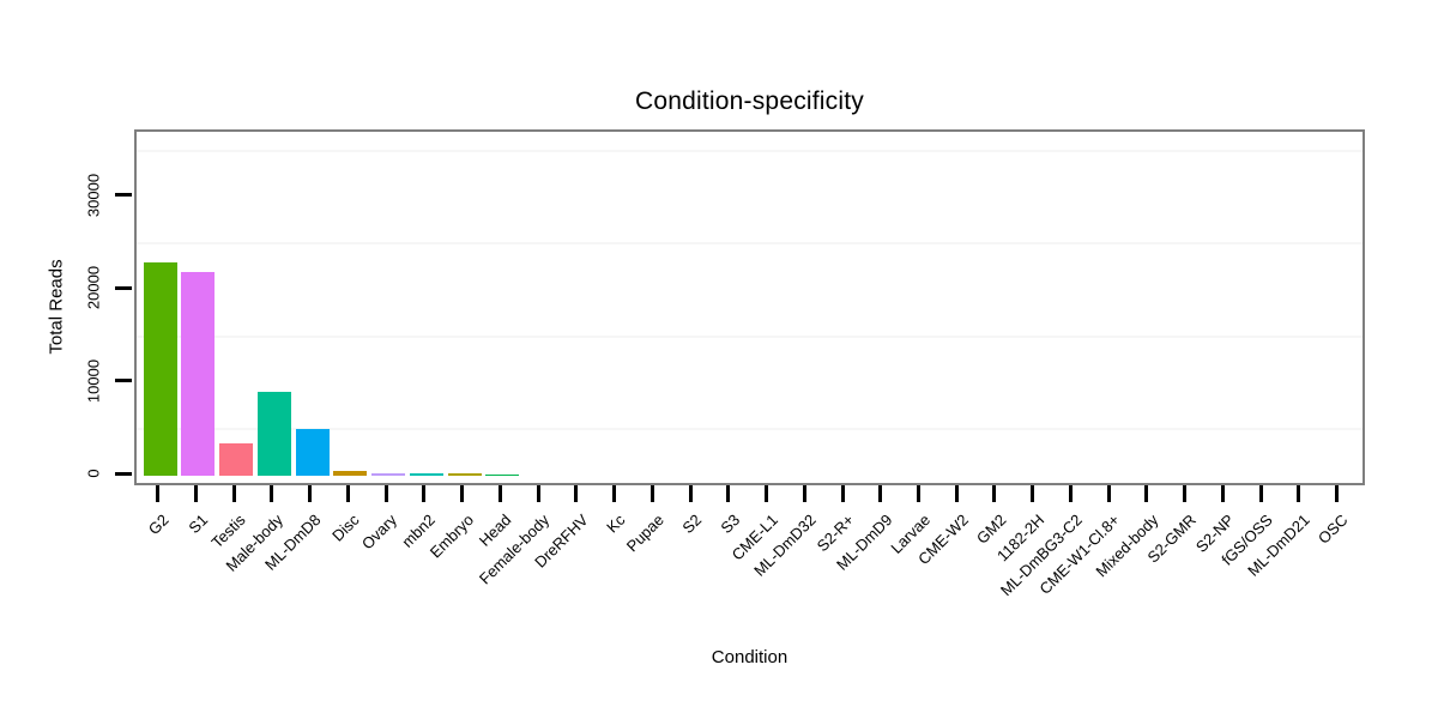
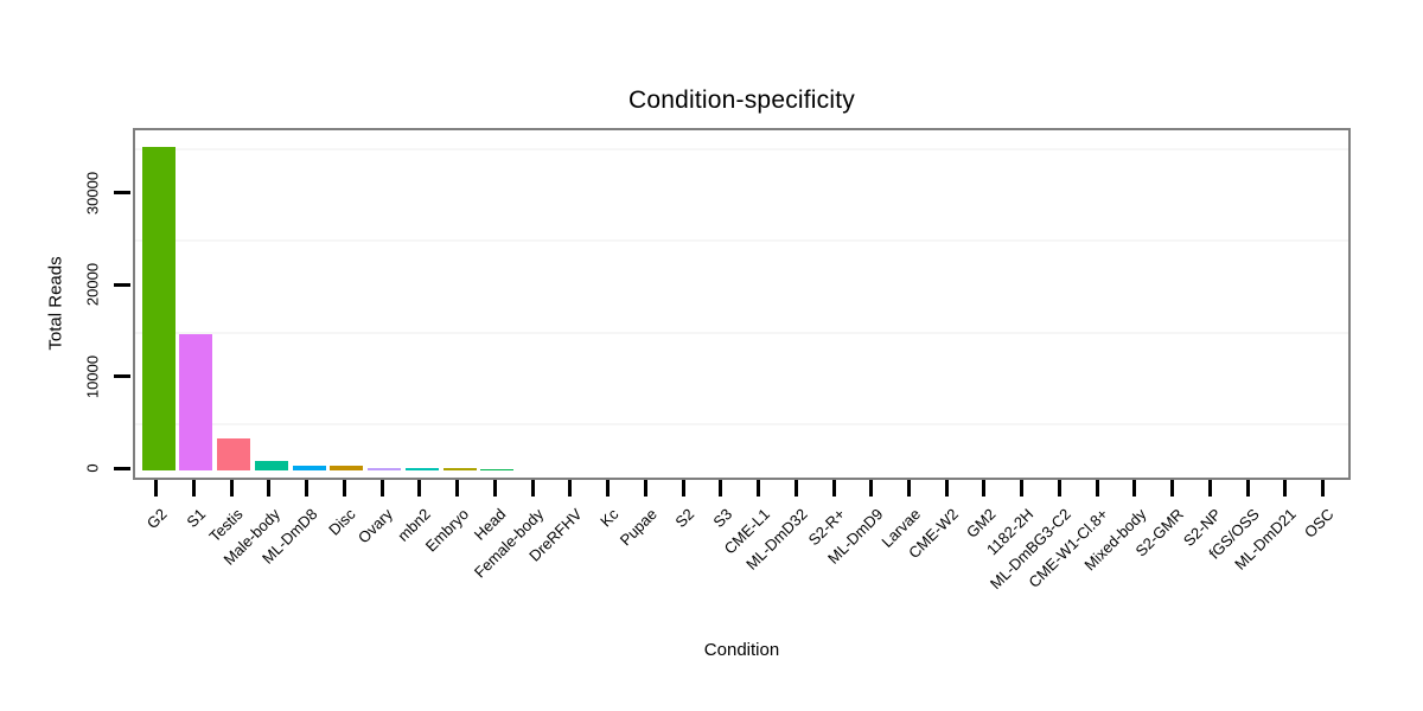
G2: 23000 -> 35000
S1: 22000 -> 15000
Male-body: 9000 -> 1000
ML-DmD8: 5000 -> 1000
